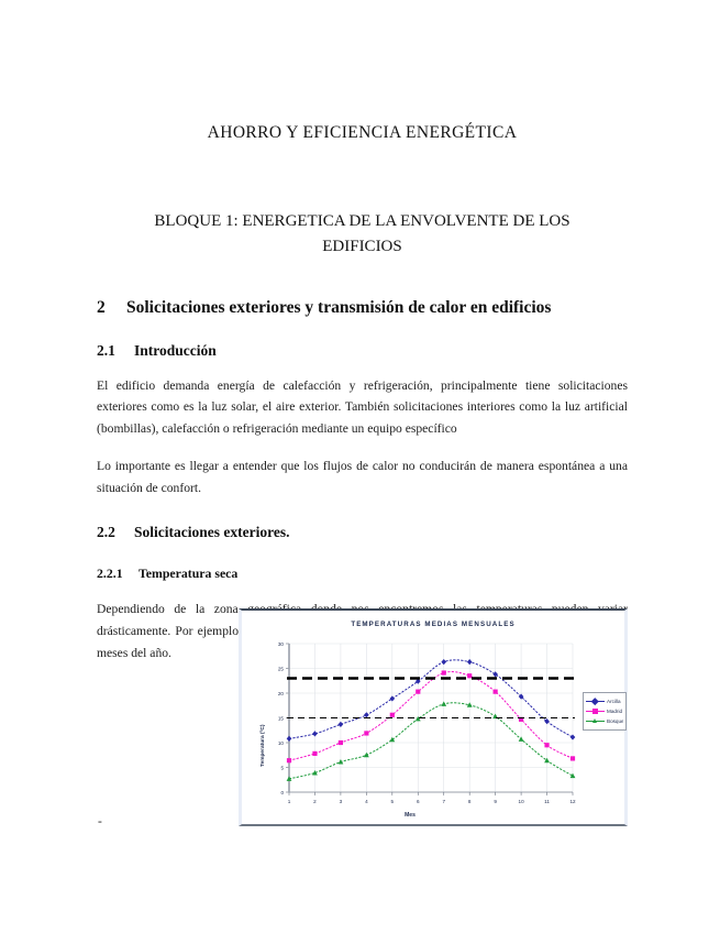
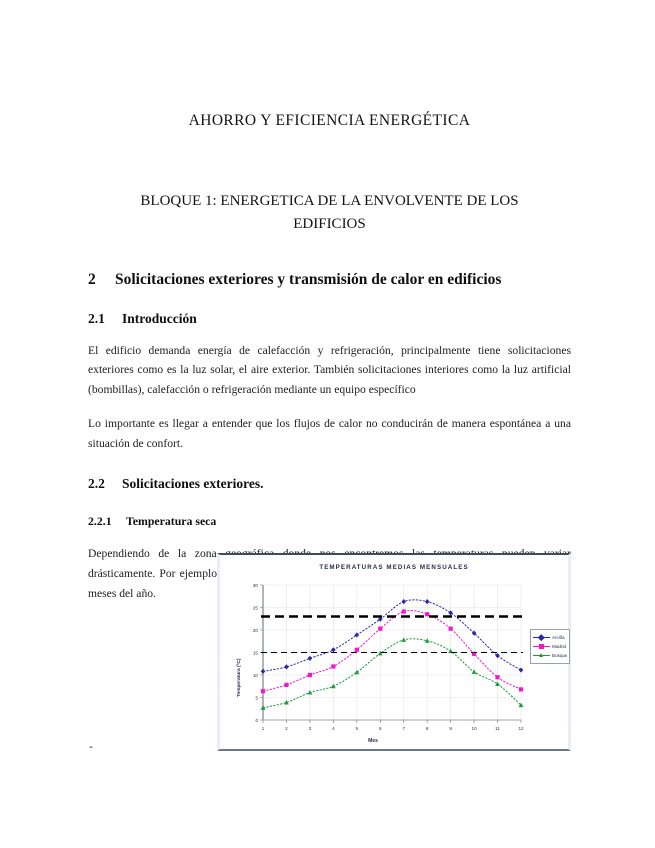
Bosque/11: 6 -> 8
